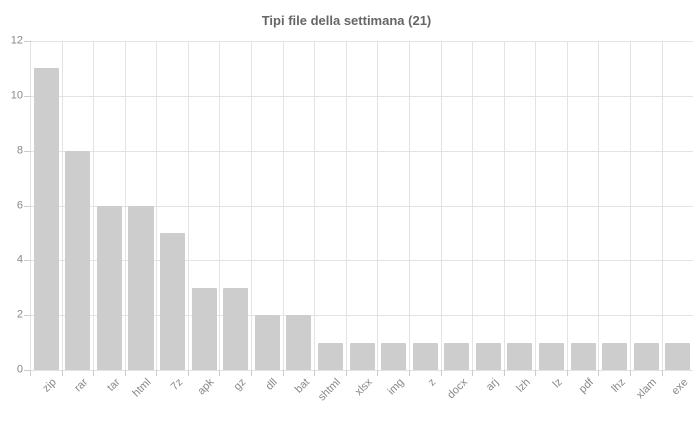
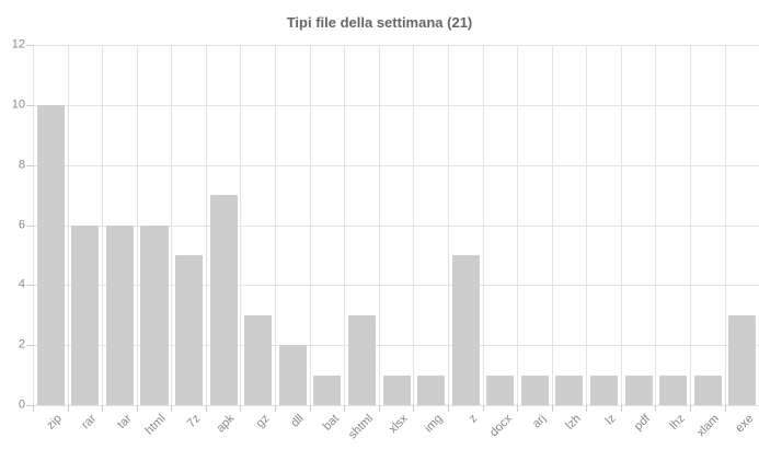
zip: 11 -> 10
rar: 8 -> 6
apk: 3 -> 7
bat: 2 -> 1
shtml: 1 -> 3
z: 1 -> 5
exe: 1 -> 3
